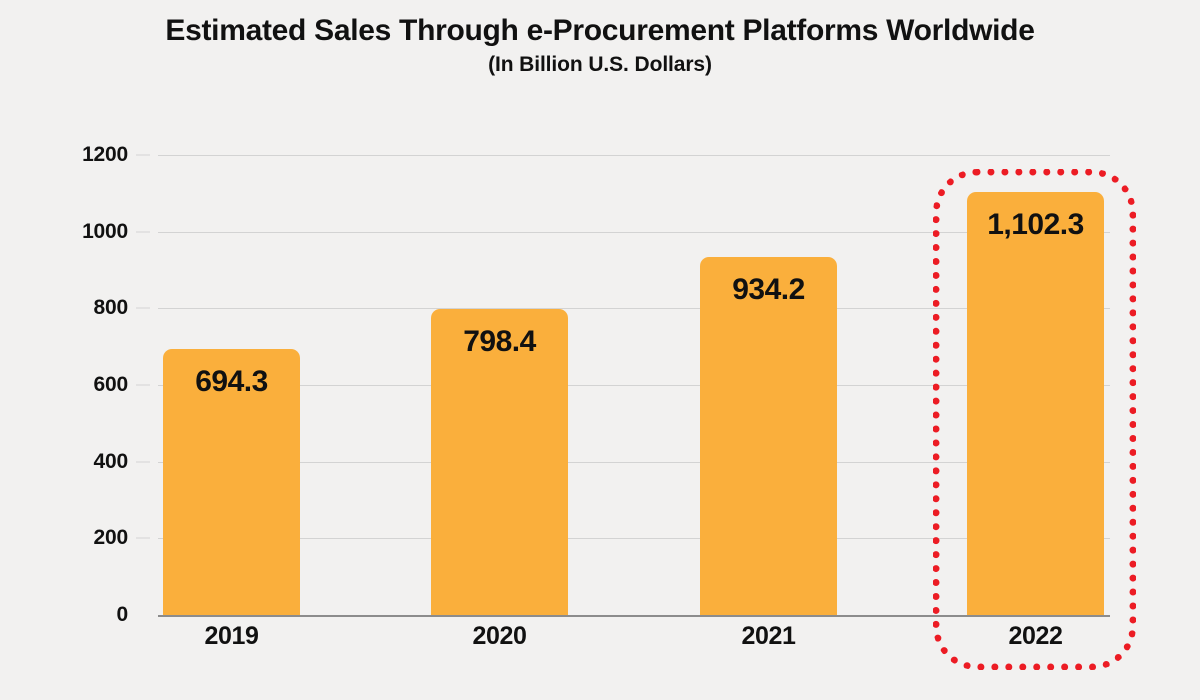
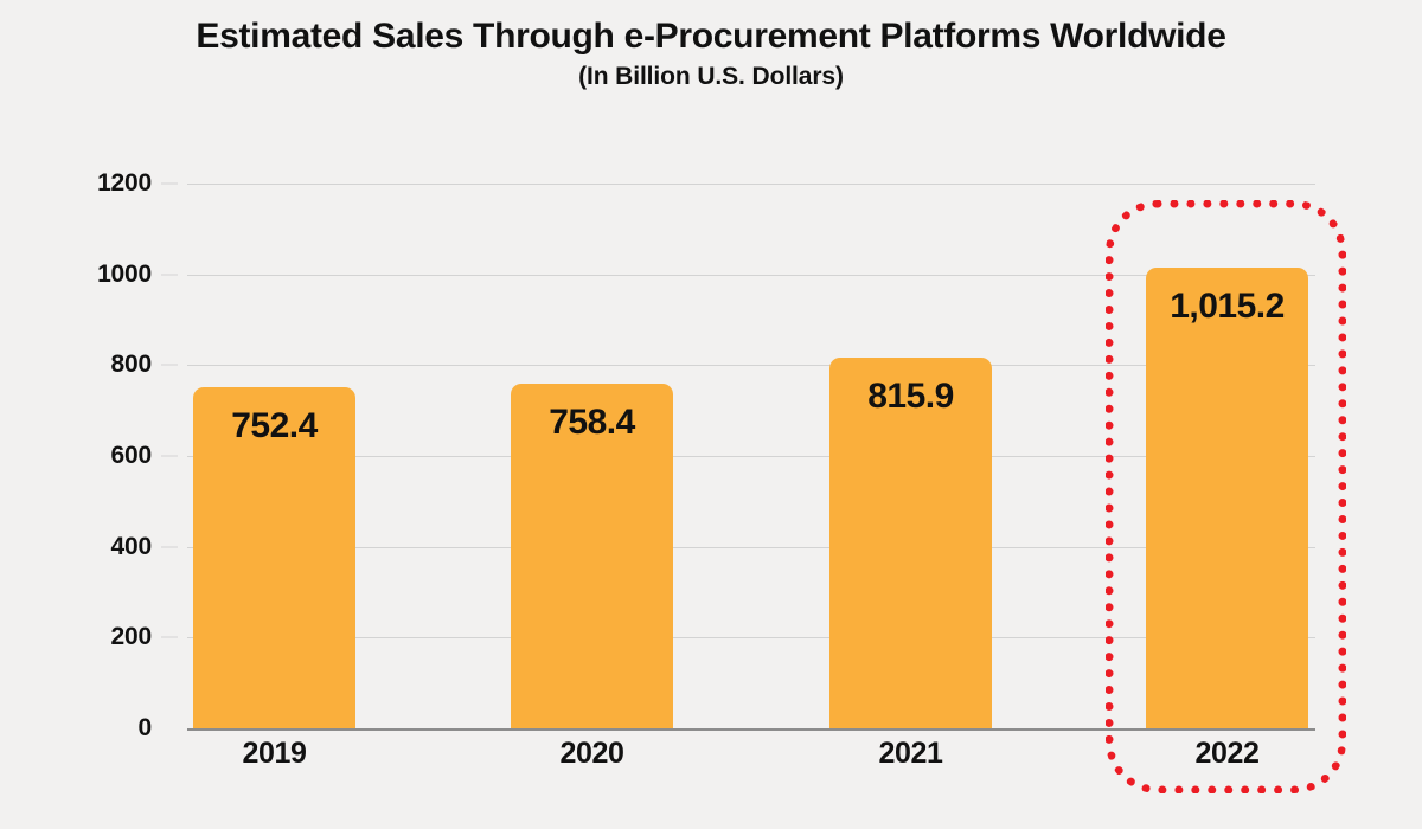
2019: 694.3 -> 752.4
2020: 798.4 -> 758.4
2021: 934.2 -> 815.9
2022: 1,102.3 -> 1,015.2
